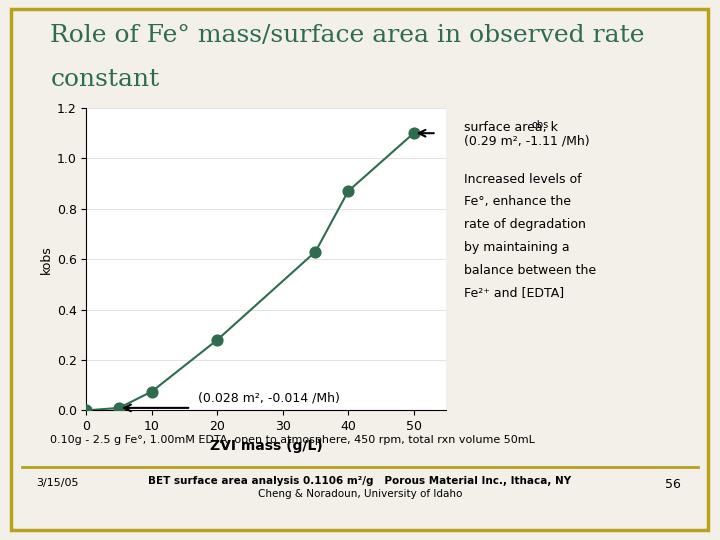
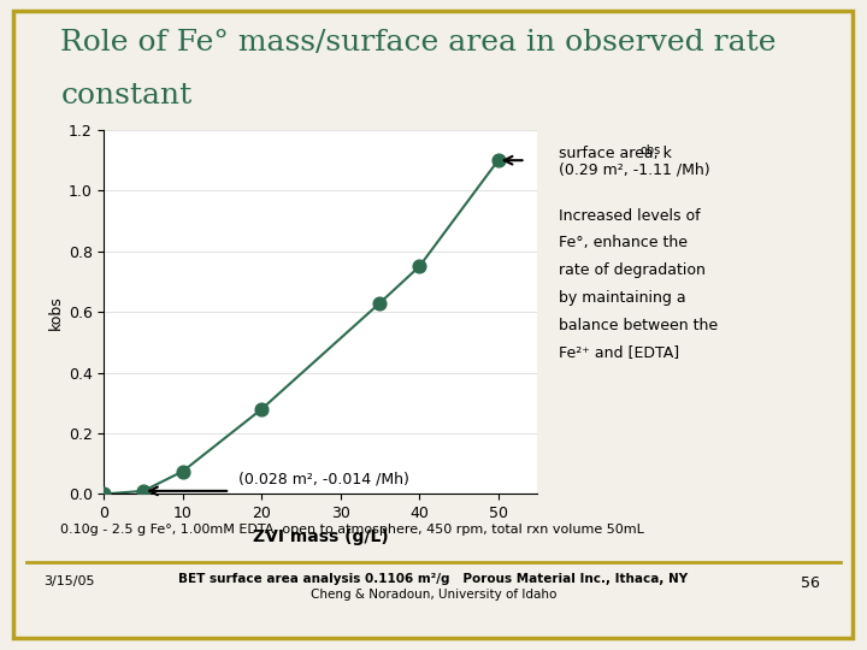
40: 0.870 -> 0.750
